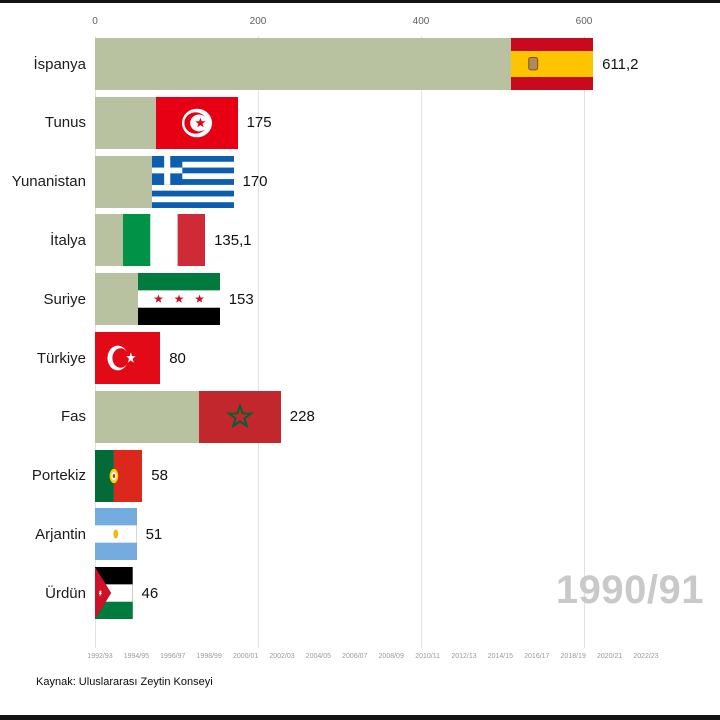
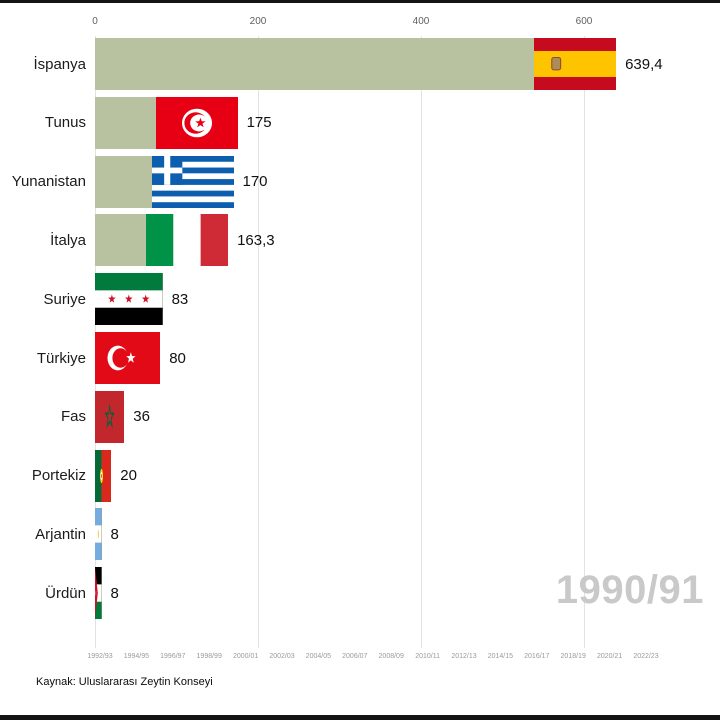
İspanya: 611,2 -> 639,4
İtalya: 135,1 -> 163,3
Suriye: 153 -> 83
Fas: 228 -> 36
Portekiz: 58 -> 20
Arjantin: 51 -> 8
Ürdün: 46 -> 8
